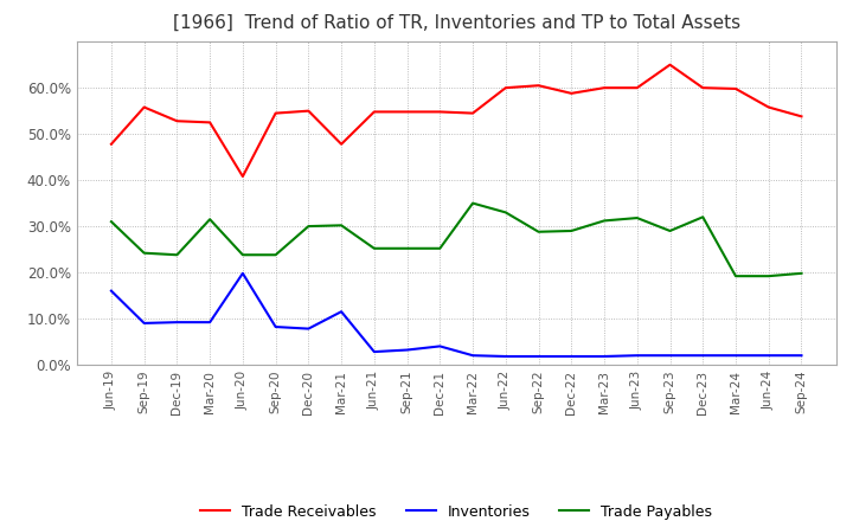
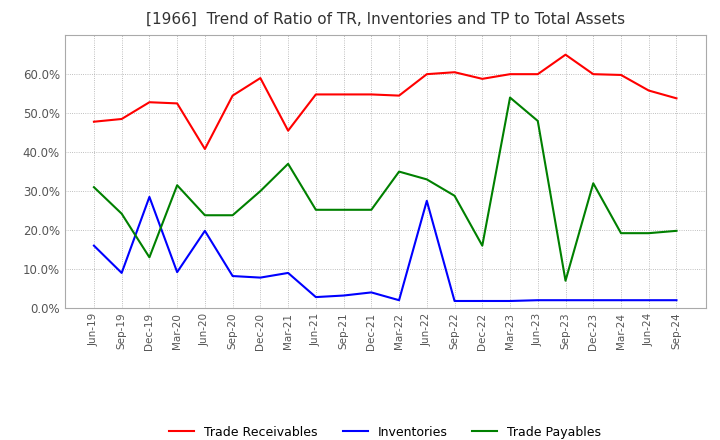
Trade Receivables/Sep-19: 55.8% -> 48.5%
Inventories/Dec-19: 9.2% -> 28.5%
Trade Payables/Dec-19: 23.8% -> 13.0%
Trade Receivables/Dec-20: 55.0% -> 59.0%
Trade Receivables/Mar-21: 47.8% -> 45.5%
Inventories/Mar-21: 11.5% -> 9.0%
Trade Payables/Mar-21: 30.2% -> 37.0%
Inventories/Jun-22: 1.8% -> 27.5%
Trade Payables/Dec-22: 29.0% -> 16.0%
Trade Payables/Mar-23: 31.2% -> 54.0%
Trade Payables/Jun-23: 31.8% -> 48.0%
Trade Payables/Sep-23: 29.0% -> 7.0%
